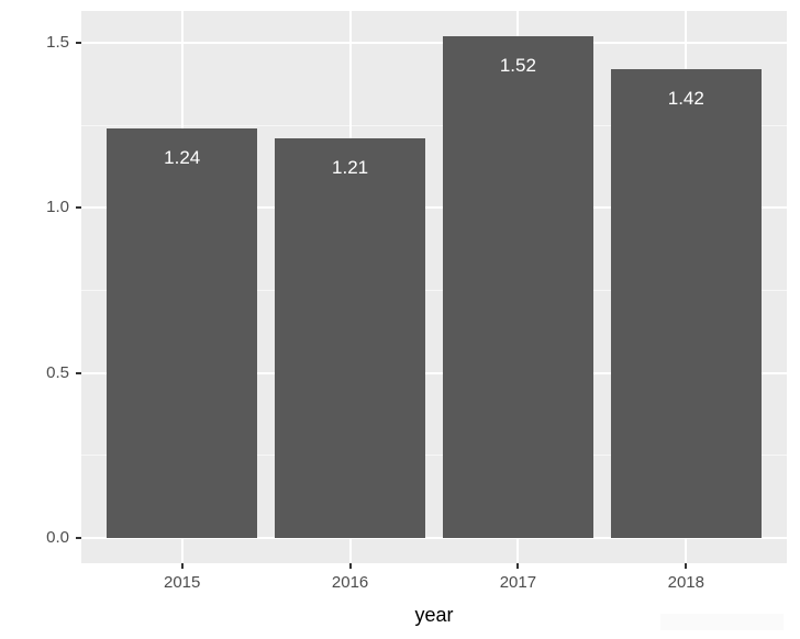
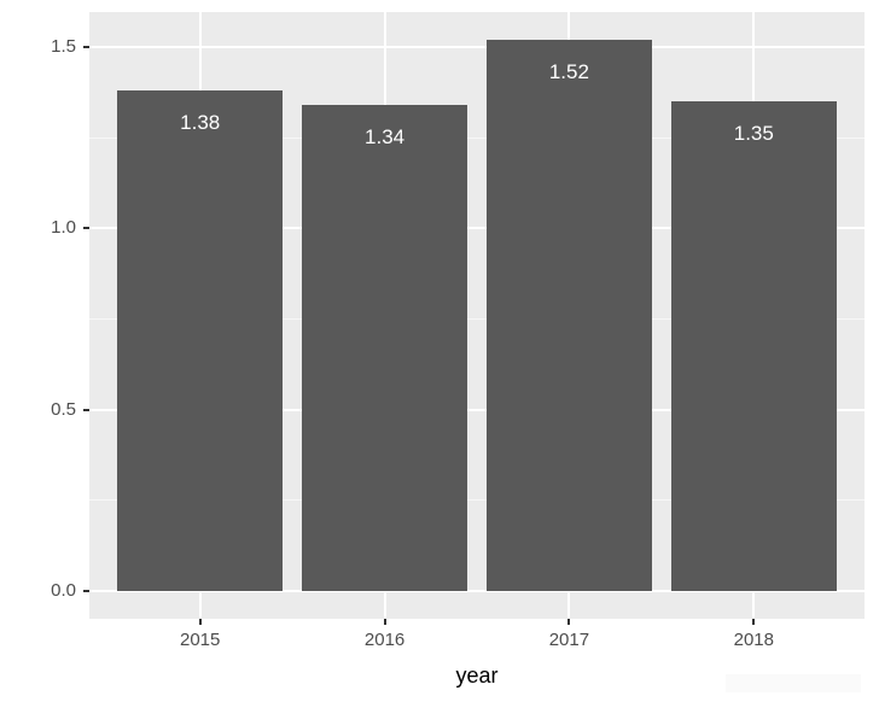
2015: 1.24 -> 1.38
2016: 1.21 -> 1.34
2018: 1.42 -> 1.35
